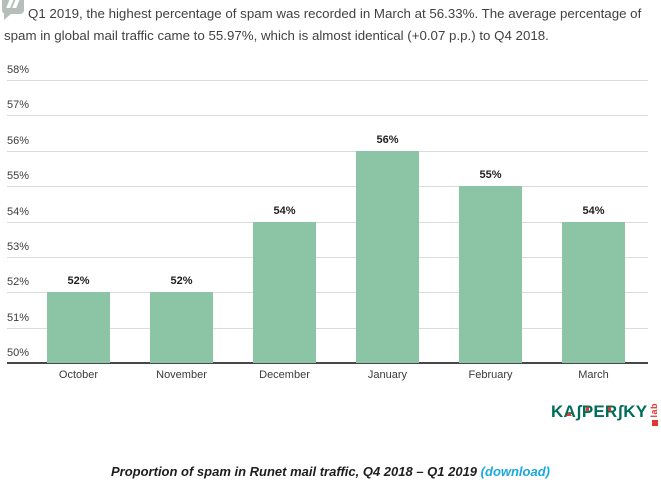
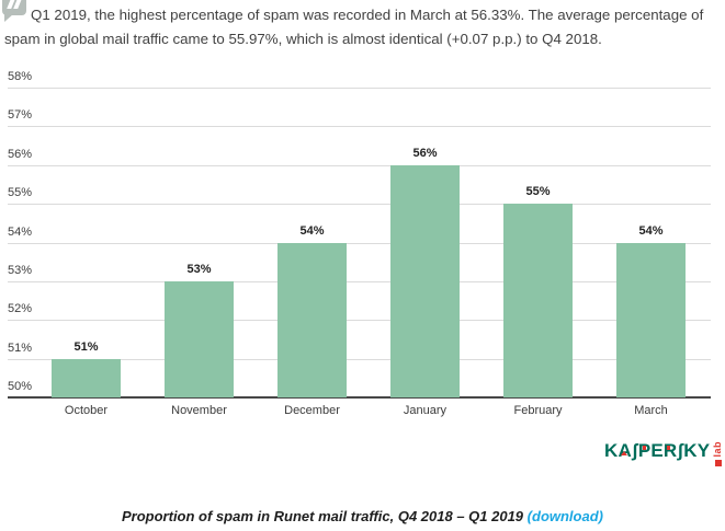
October: 52% -> 51%
November: 52% -> 53%
